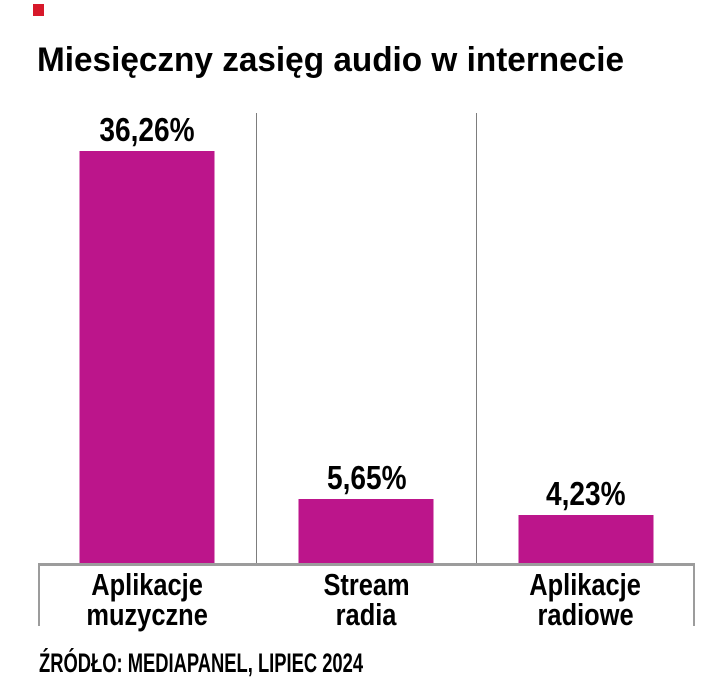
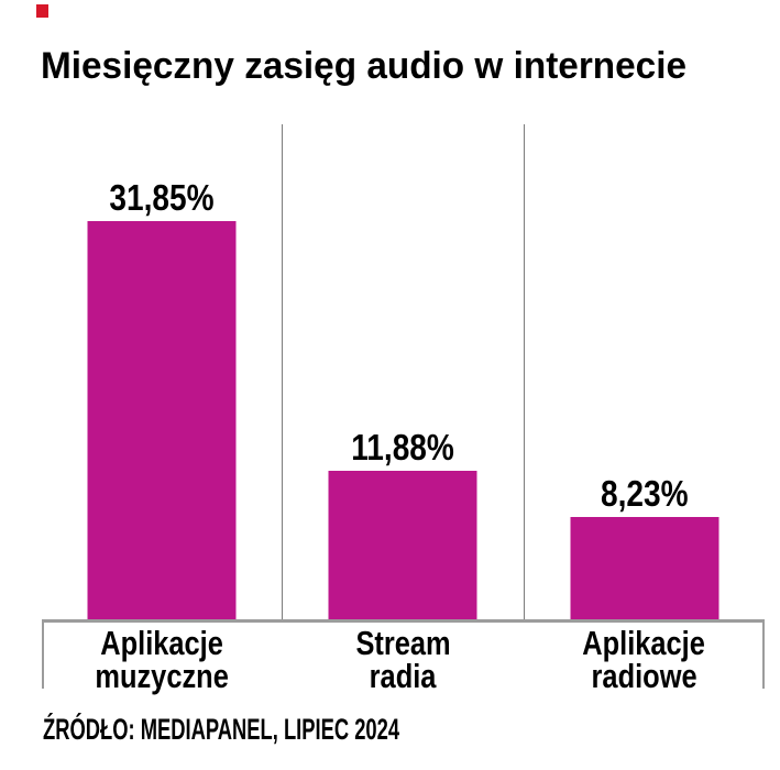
Aplikacje muzyczne: 36,26% -> 31,85%
Stream radia: 5,65% -> 11,88%
Aplikacje radiowe: 4,23% -> 8,23%
